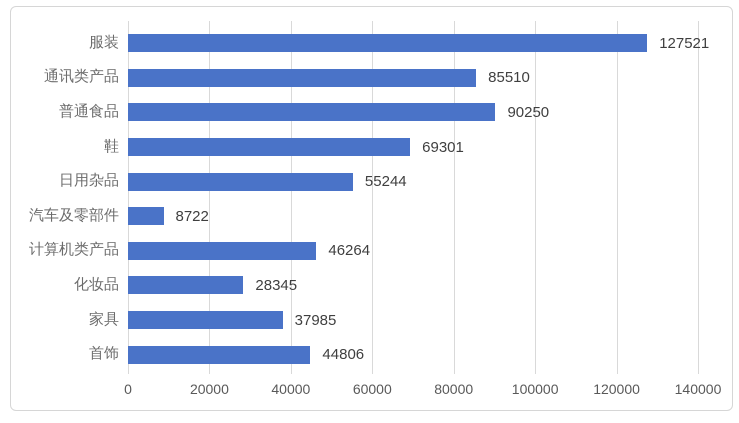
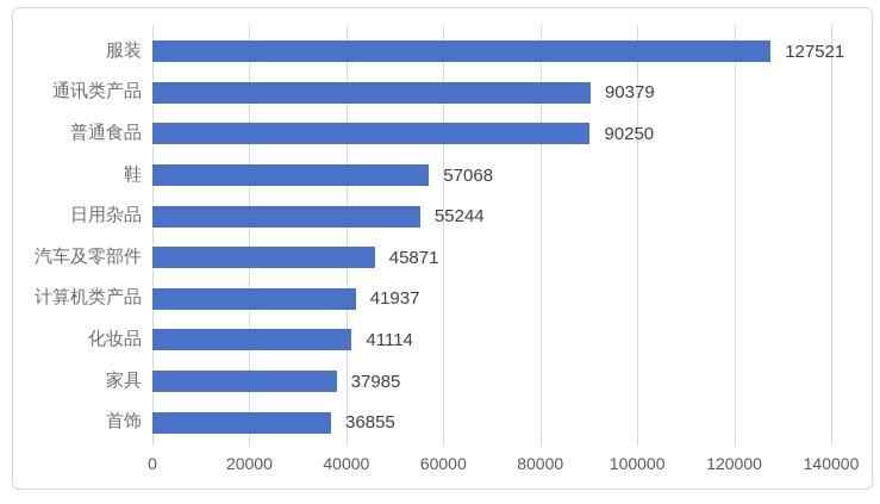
通讯类产品: 85510 -> 90379
鞋: 69301 -> 57068
汽车及零部件: 8722 -> 45871
计算机类产品: 46264 -> 41937
化妆品: 28345 -> 41114
首饰: 44806 -> 36855
